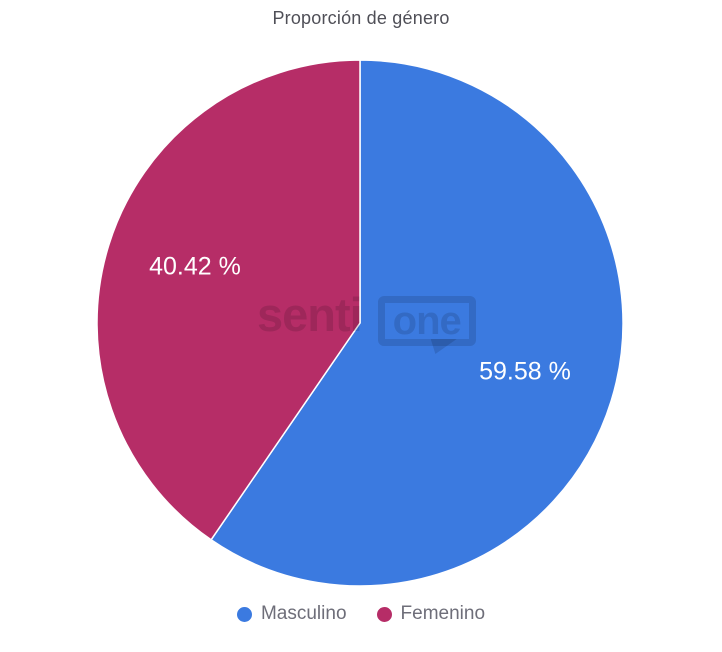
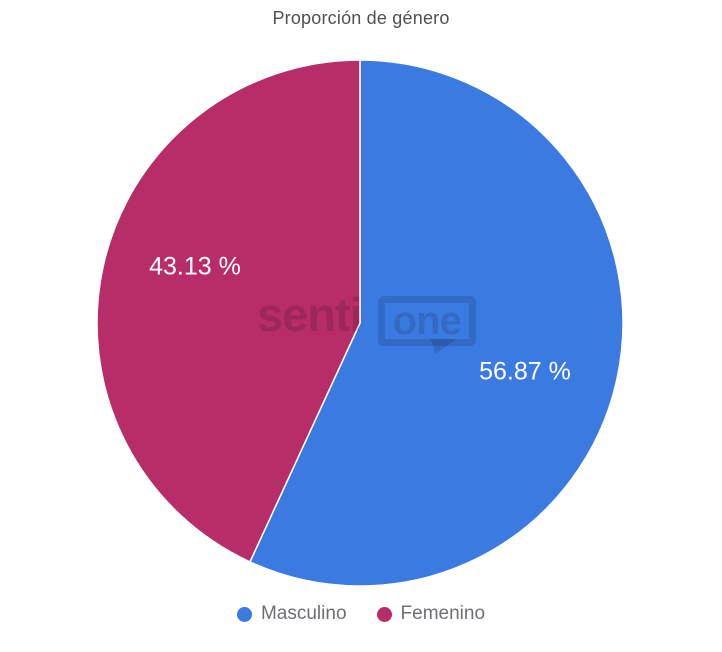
Masculino: 59.58 -> 56.87
Femenino: 40.42 -> 43.13
